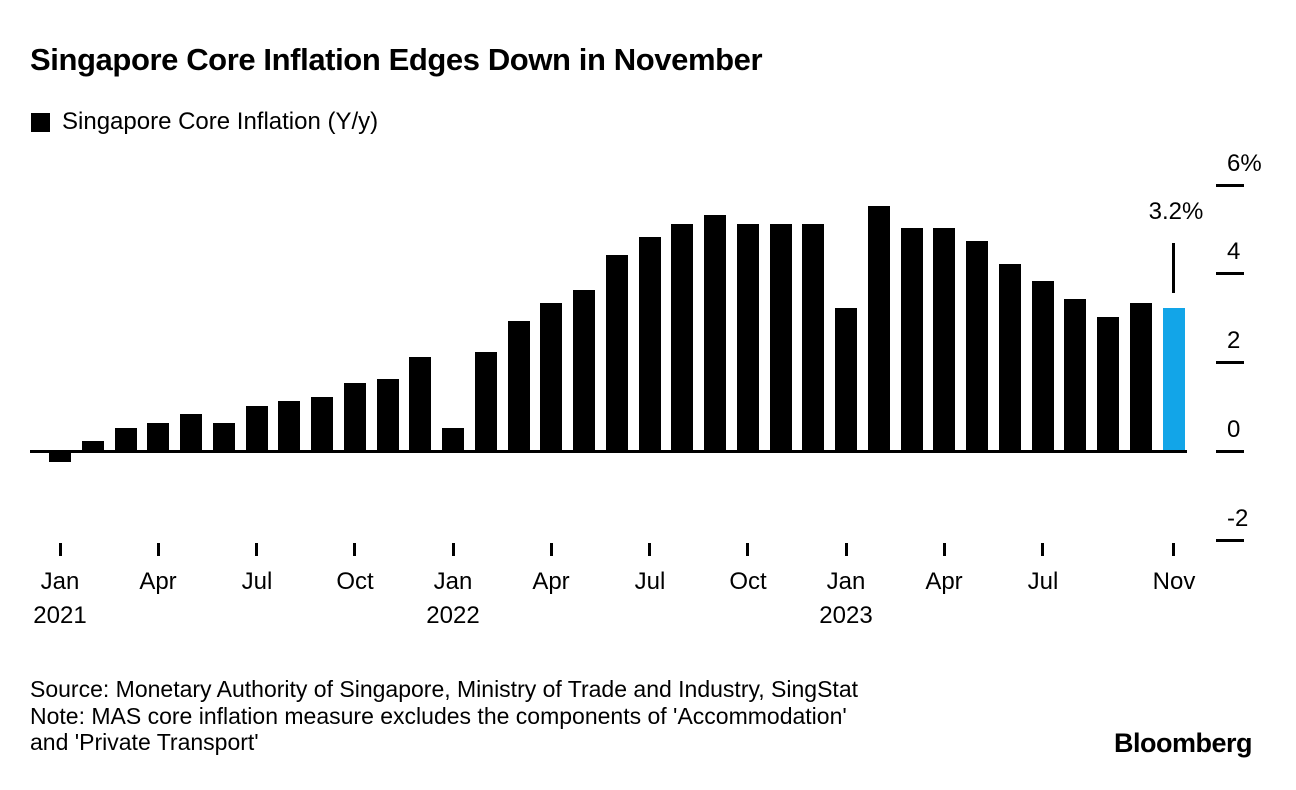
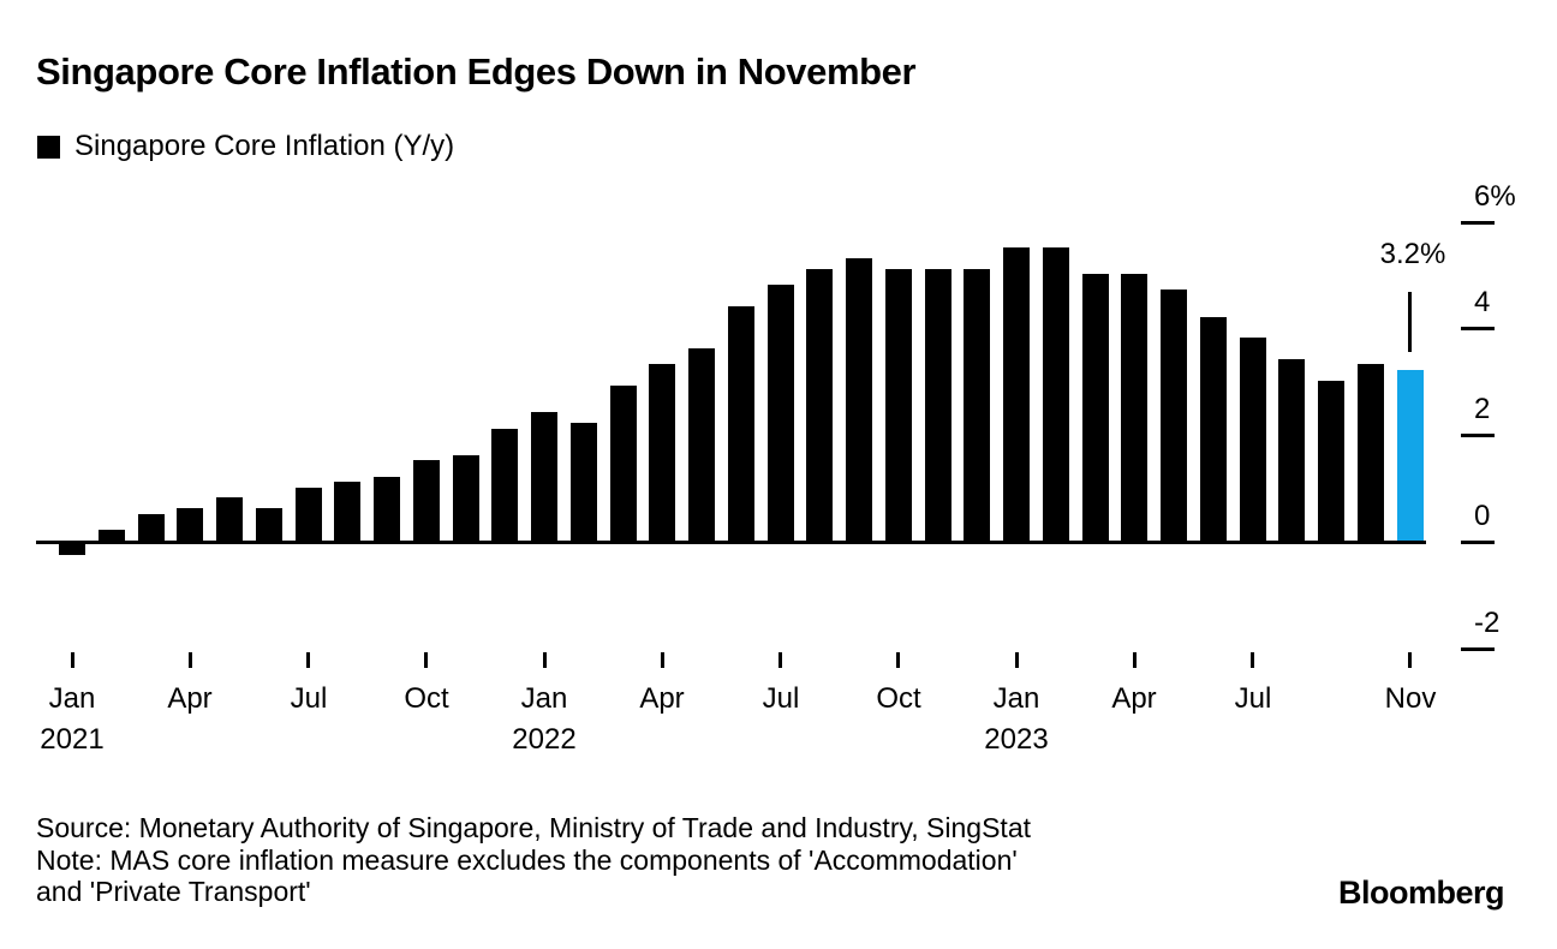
Jan 2022: 0.5% -> 2.4%
Jan 2023: 3.2% -> 5.5%
